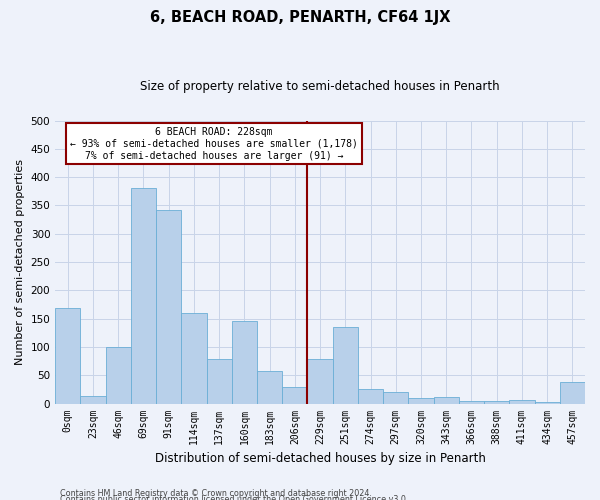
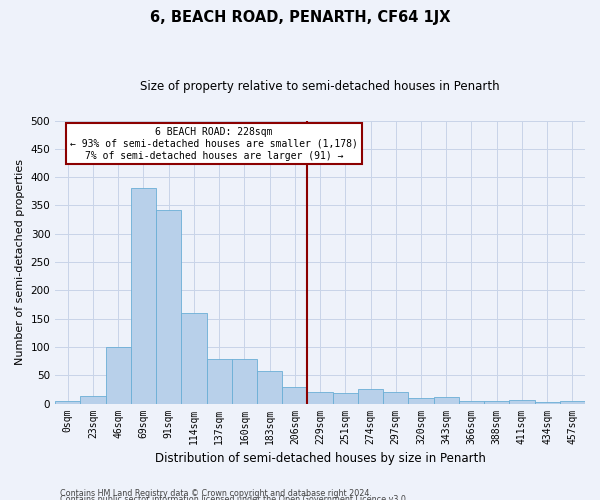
0sqm: 168 -> 5
160sqm: 146 -> 78
229sqm: 78 -> 20
251sqm: 136 -> 18
457sqm: 38 -> 4
